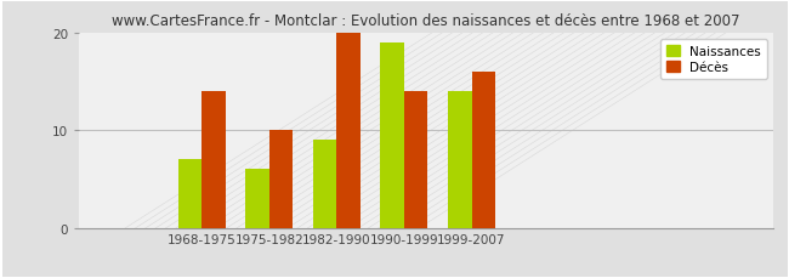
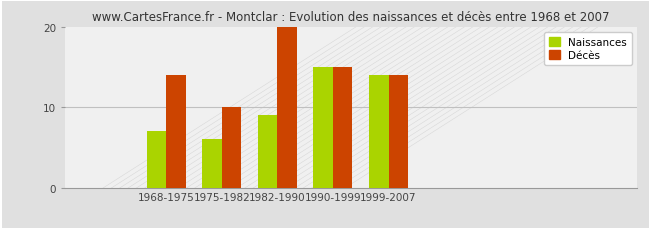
Naissances/1990-1999: 19 -> 15
Décès/1990-1999: 14 -> 15
Décès/1999-2007: 16 -> 14
